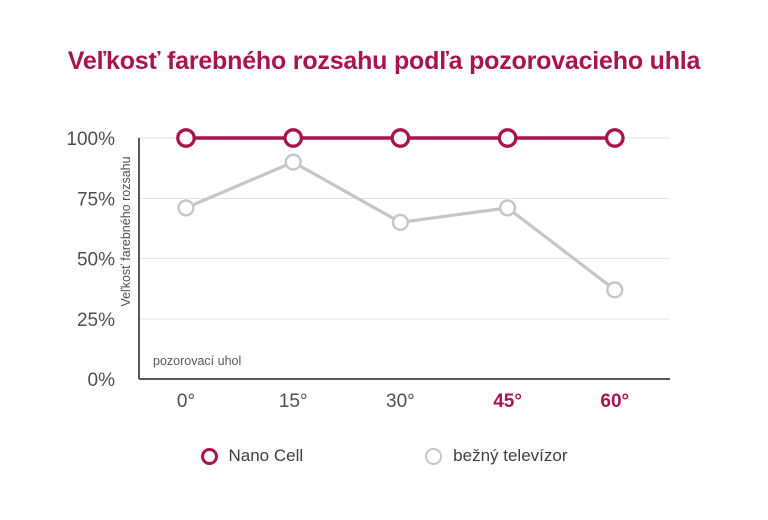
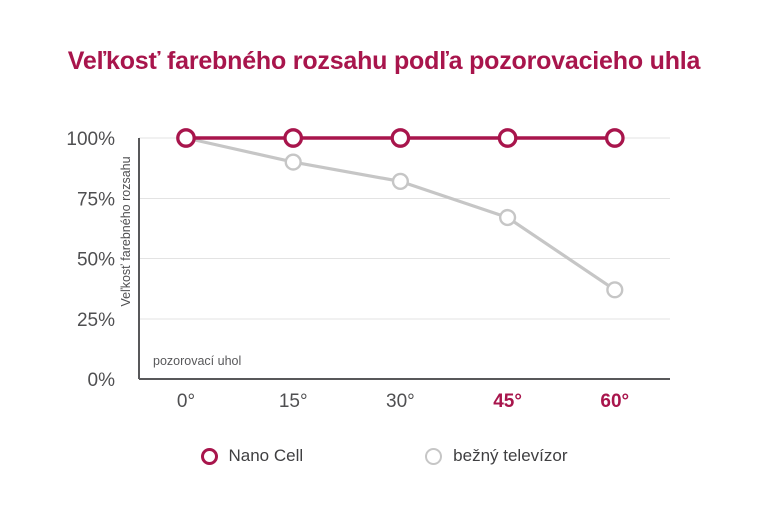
bežný televízor/0°: 71% -> 100%
bežný televízor/30°: 65% -> 82%
bežný televízor/45°: 71% -> 67%
